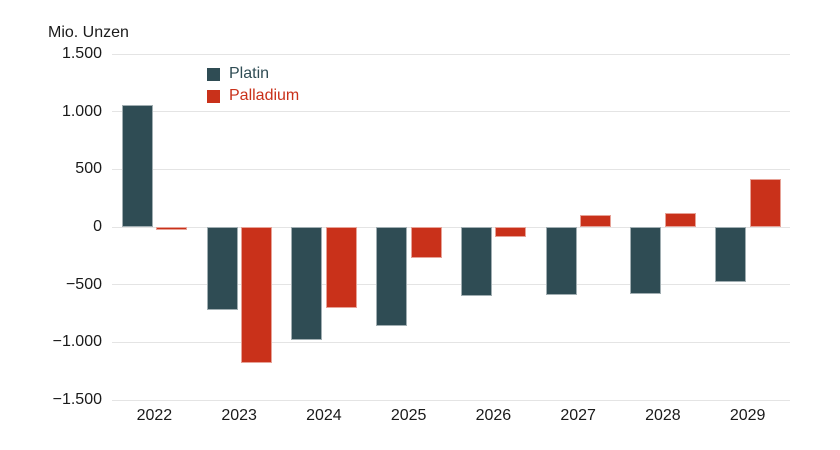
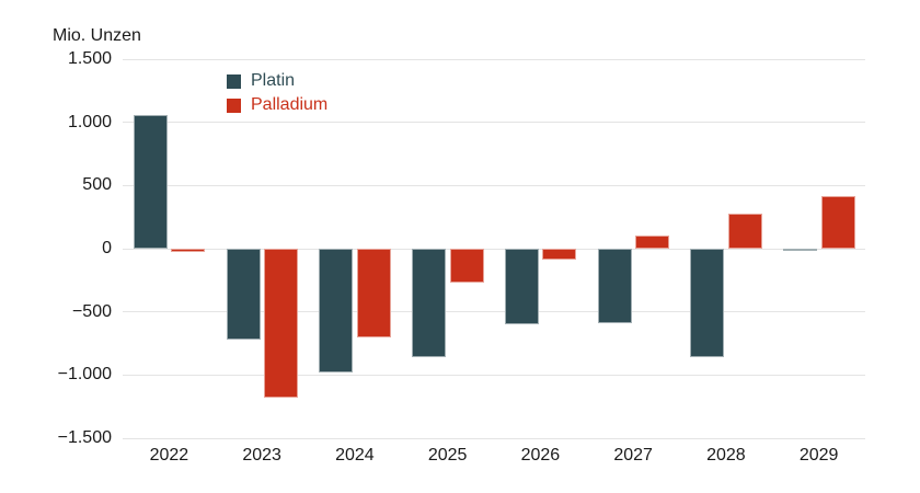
Platin/2028: -580 -> -860
Palladium/2028: 120 -> 280
Platin/2029: -480 -> -20
